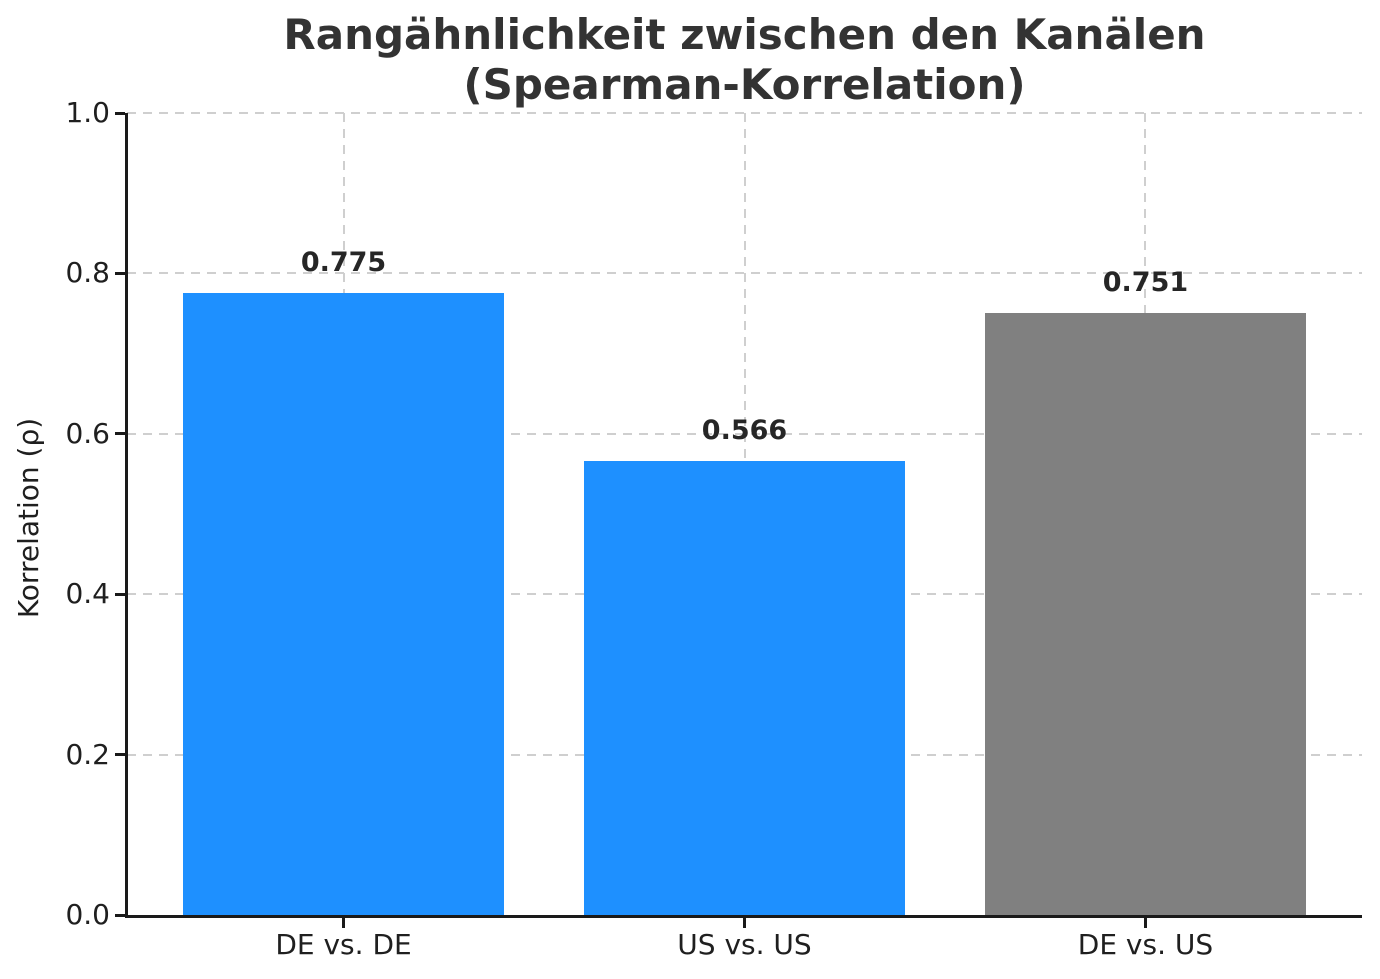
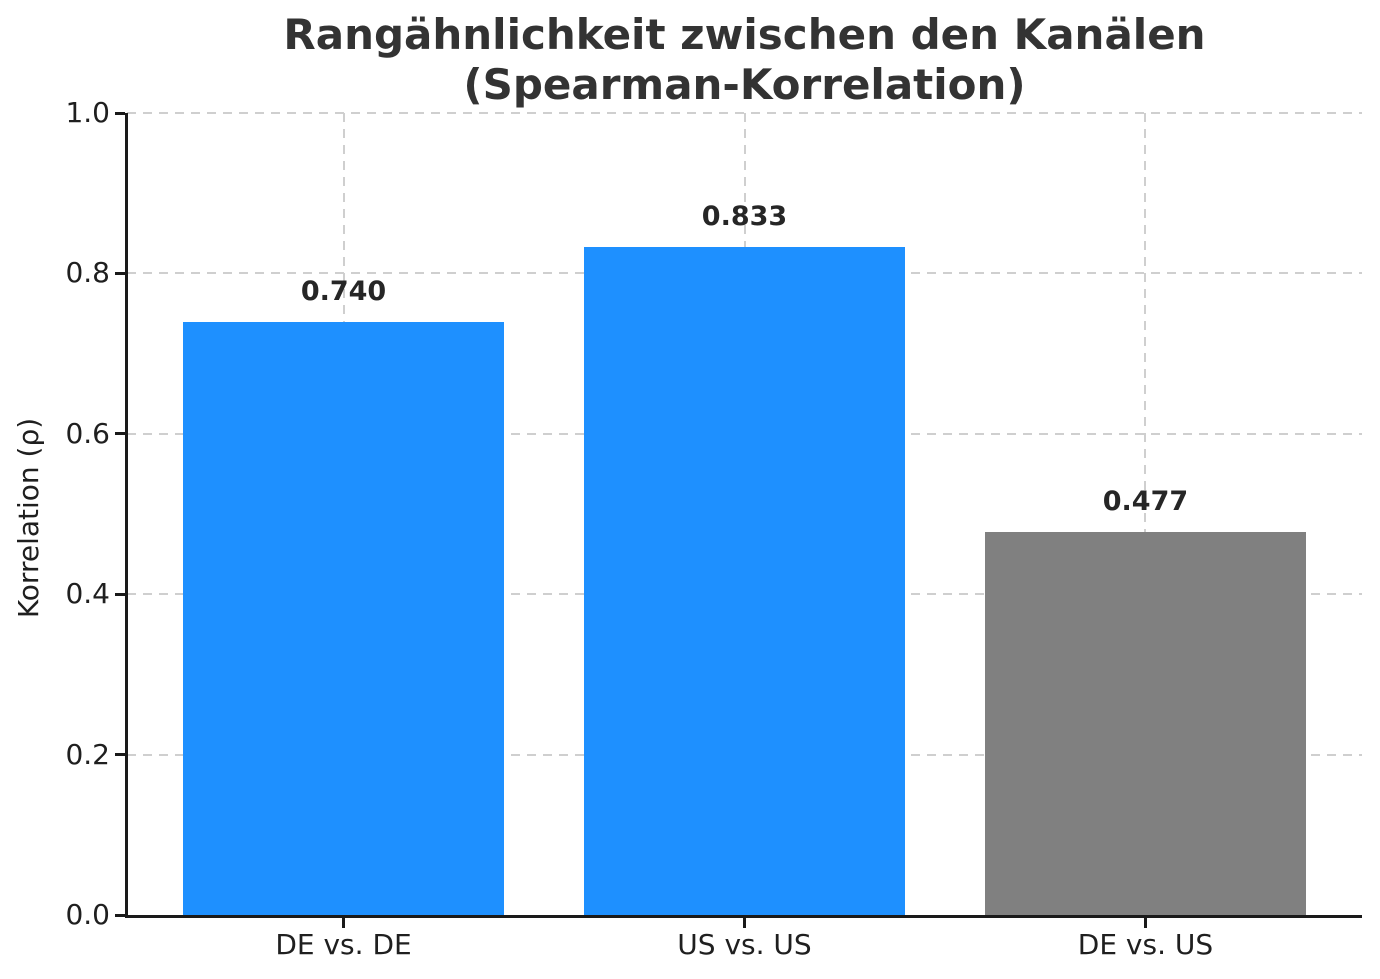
DE vs. DE: 0.775 -> 0.740
US vs. US: 0.566 -> 0.833
DE vs. US: 0.751 -> 0.477
